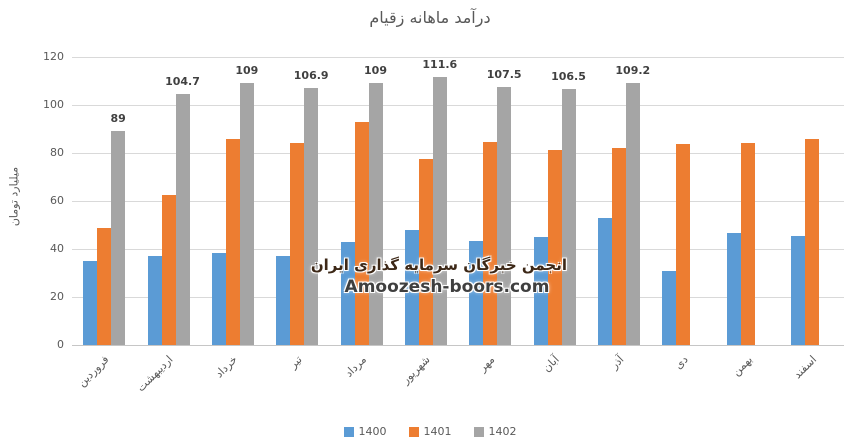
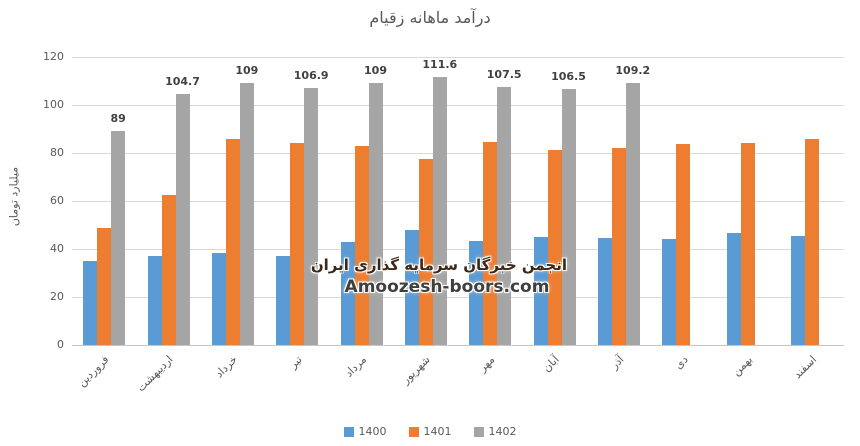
1401/مرداد: 93 -> 83
1400/آذر: 53 -> 44
1400/دی: 31 -> 44
